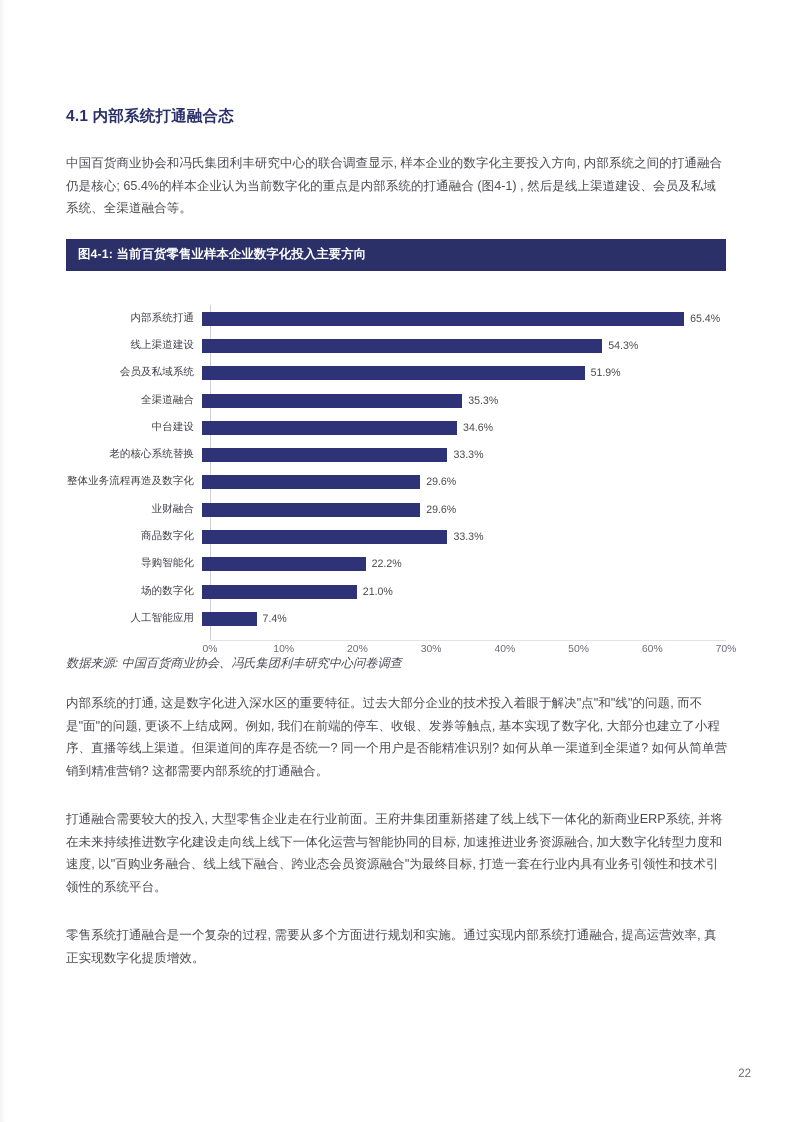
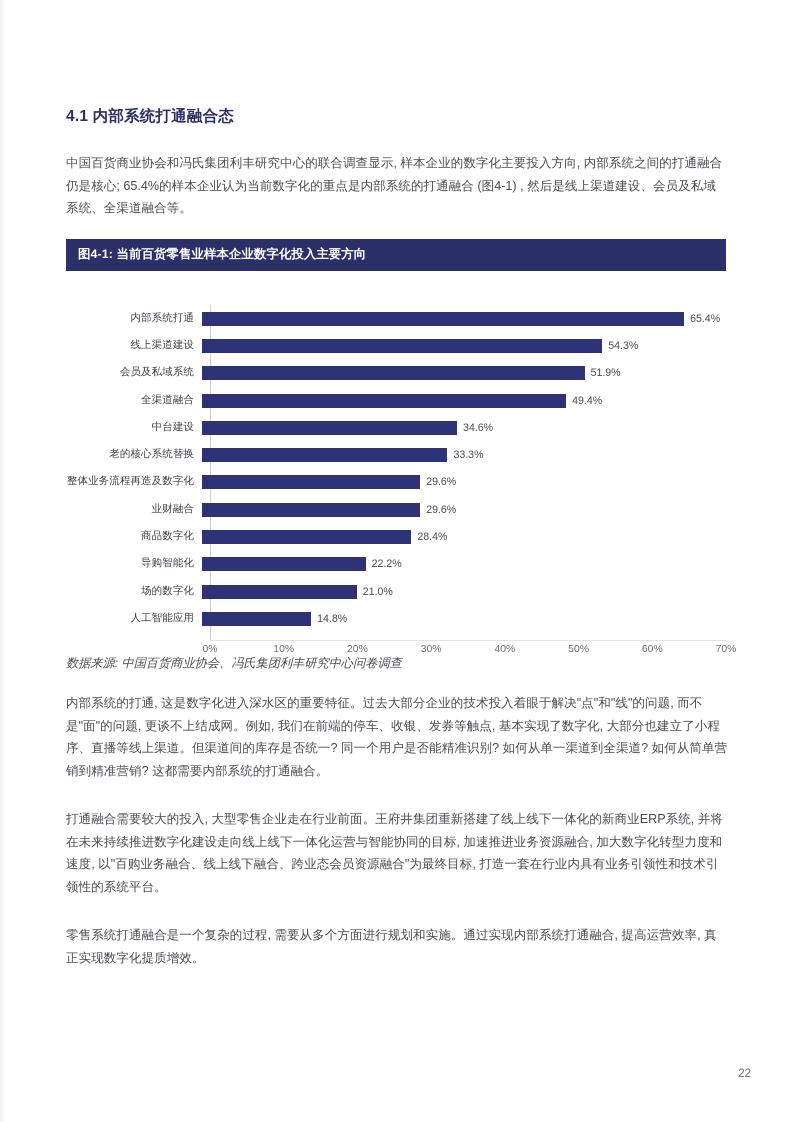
全渠道融合: 35.3% -> 49.4%
商品数字化: 33.3% -> 28.4%
人工智能应用: 7.4% -> 14.8%
